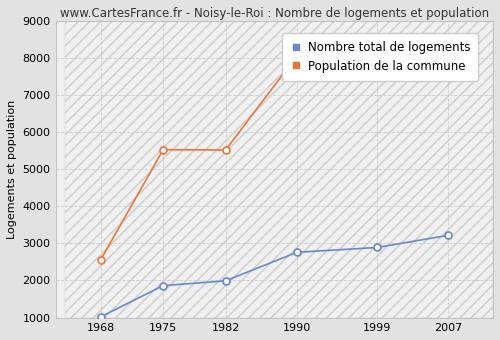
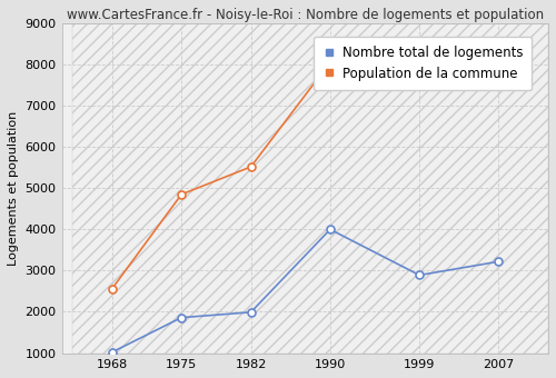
Population de la commune/1975: 5530 -> 4850
Nombre total de logements/1990: 2760 -> 4000
